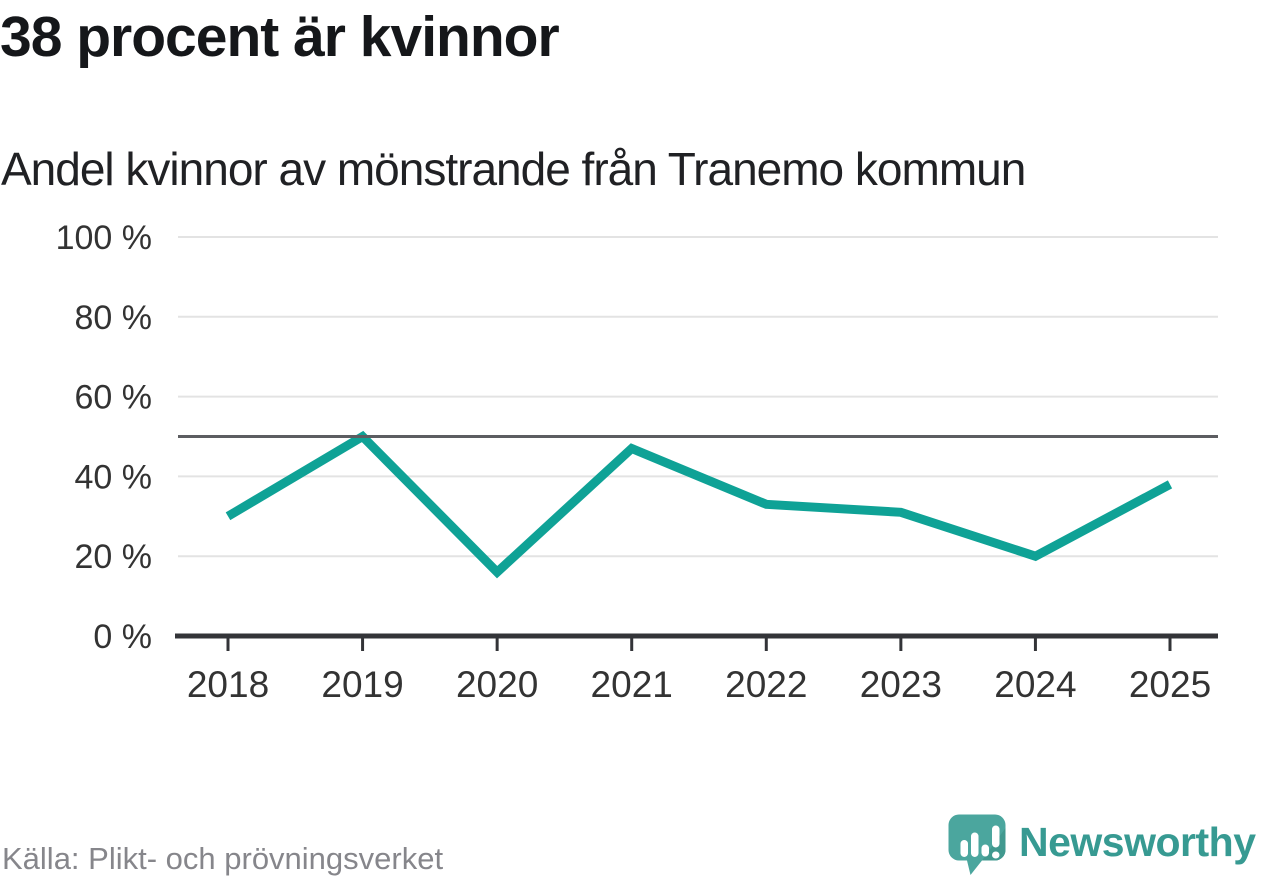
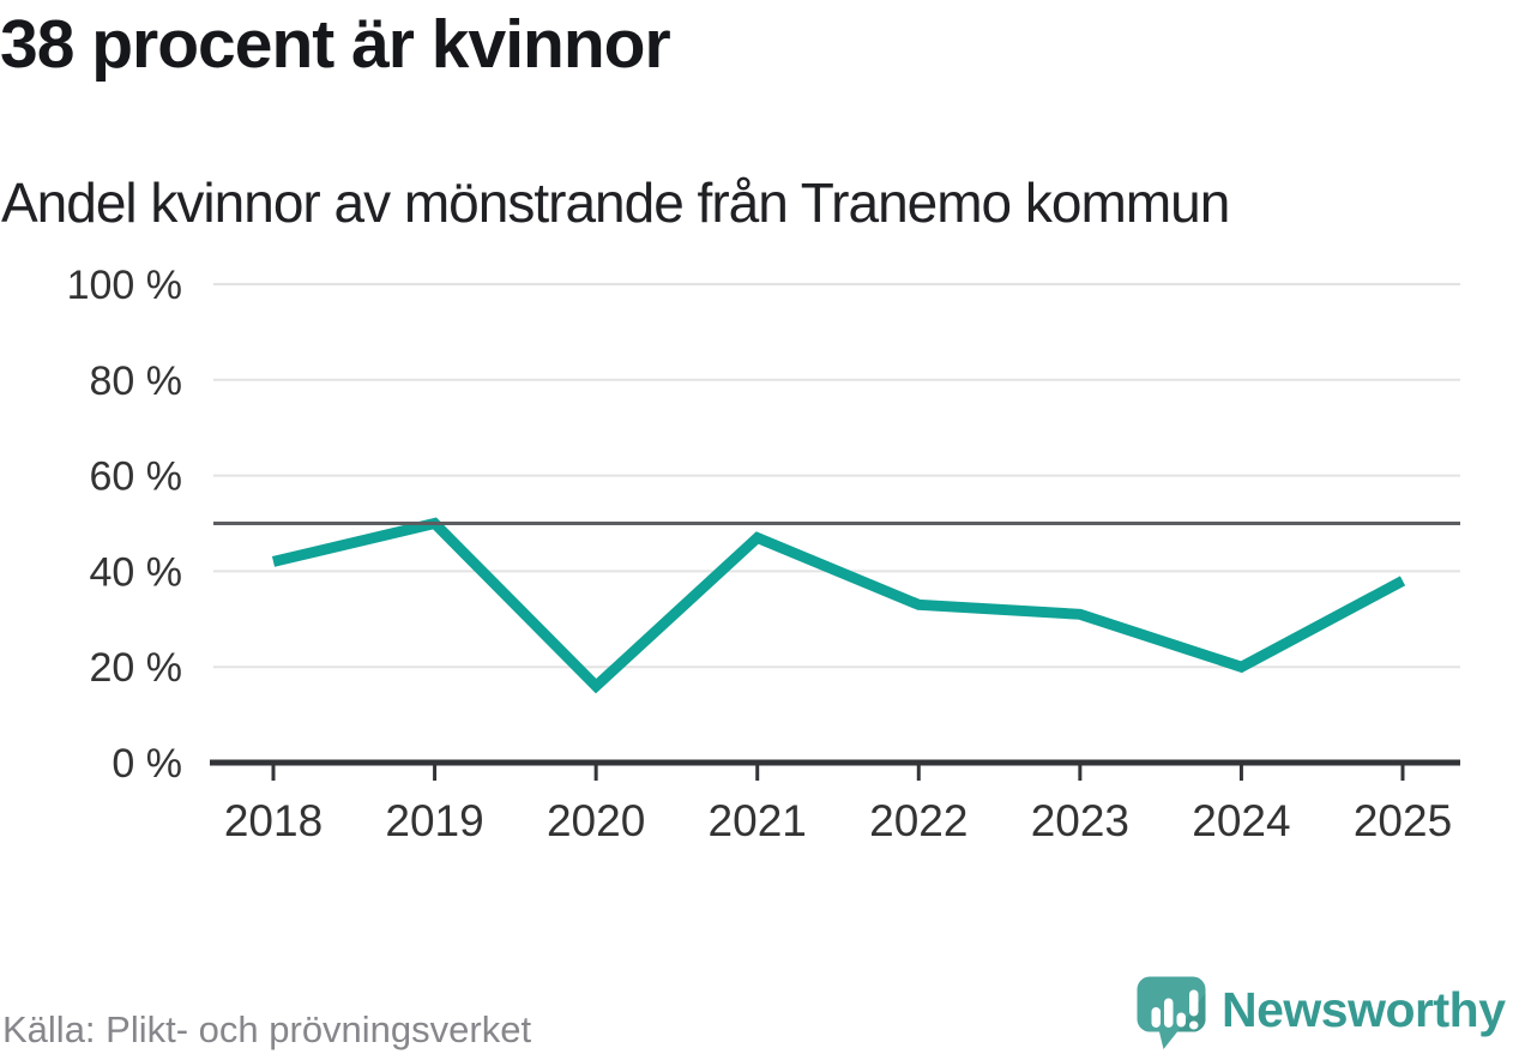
2018: 30% -> 42%
